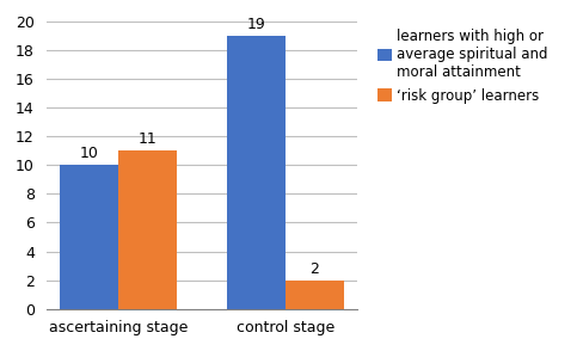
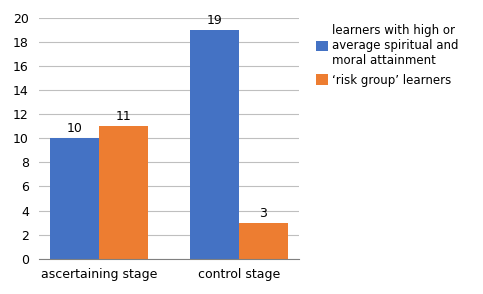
‘risk group’ learners/control stage: 2 -> 3
